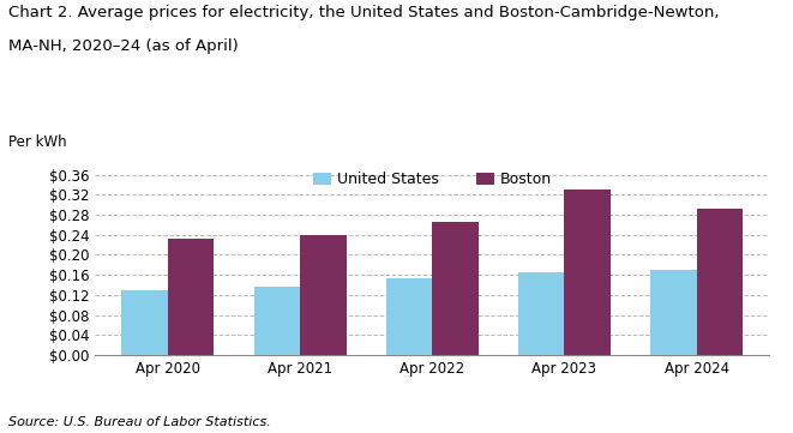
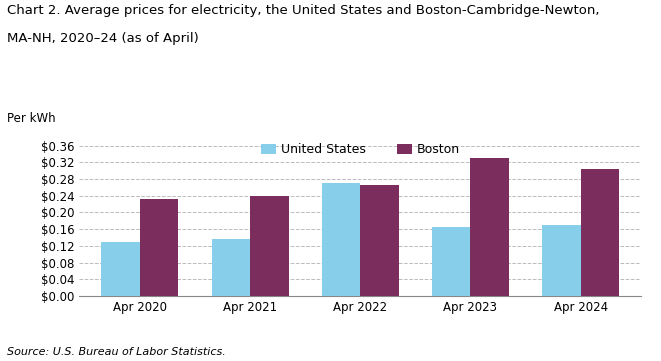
United States/Apr 2022: $0.154 -> $0.270
Boston/Apr 2024: $0.291 -> $0.305
